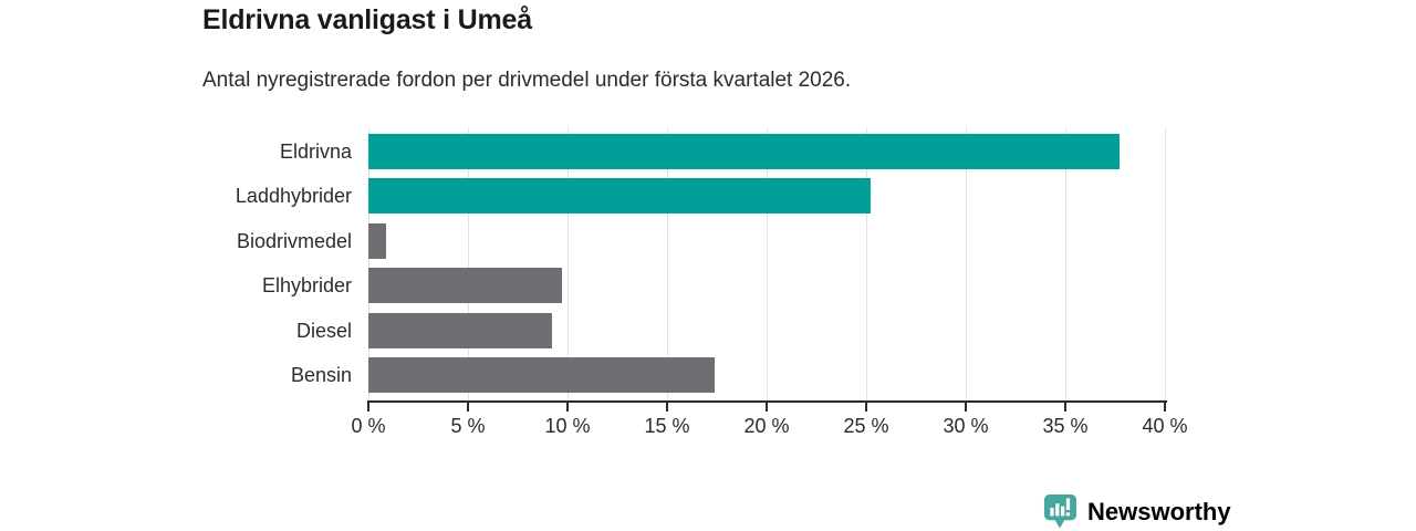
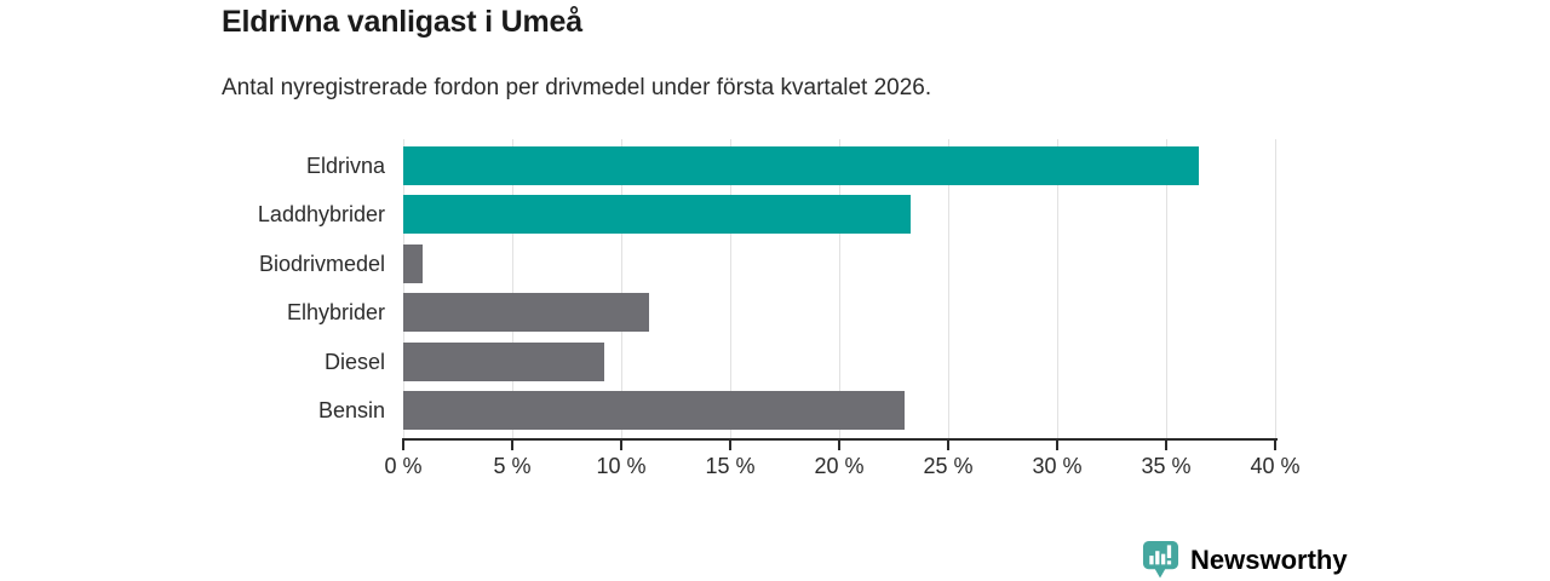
Eldrivna: 37.7% -> 36.5%
Laddhybrider: 25.2% -> 23.3%
Elhybrider: 9.7% -> 11.3%
Bensin: 17.4% -> 23.0%
